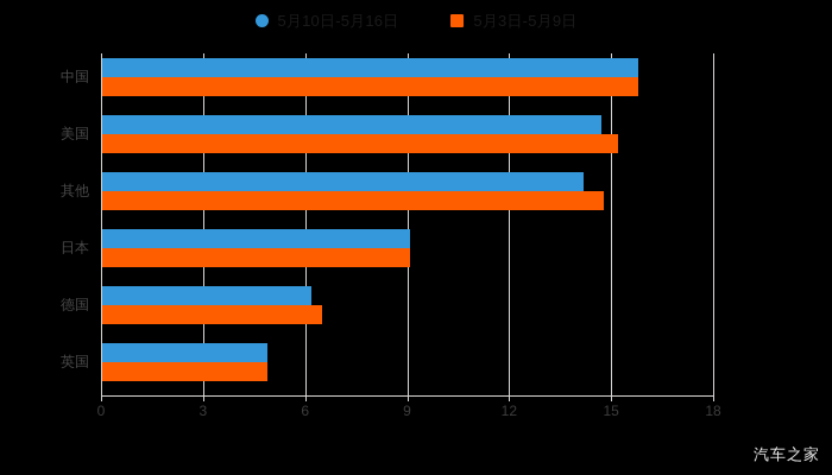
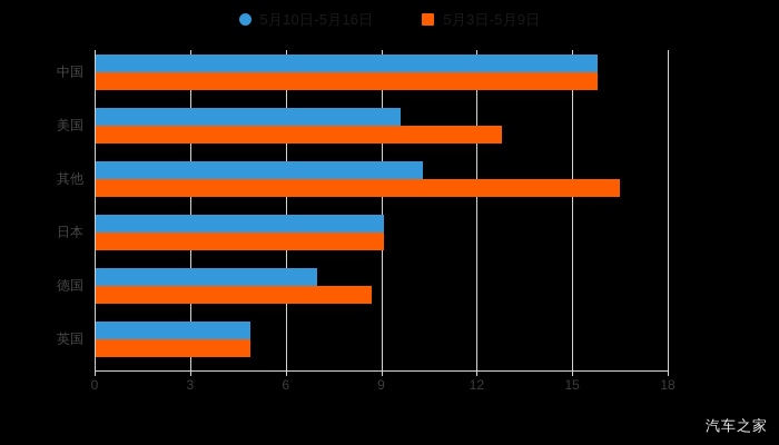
5月10日-5月16日/美国: 14.7 -> 9.6
5月3日-5月9日/美国: 15.2 -> 12.8
5月10日-5月16日/其他: 14.2 -> 10.3
5月3日-5月9日/其他: 14.8 -> 16.5
5月10日-5月16日/德国: 6.2 -> 7.0
5月3日-5月9日/德国: 6.5 -> 8.7
